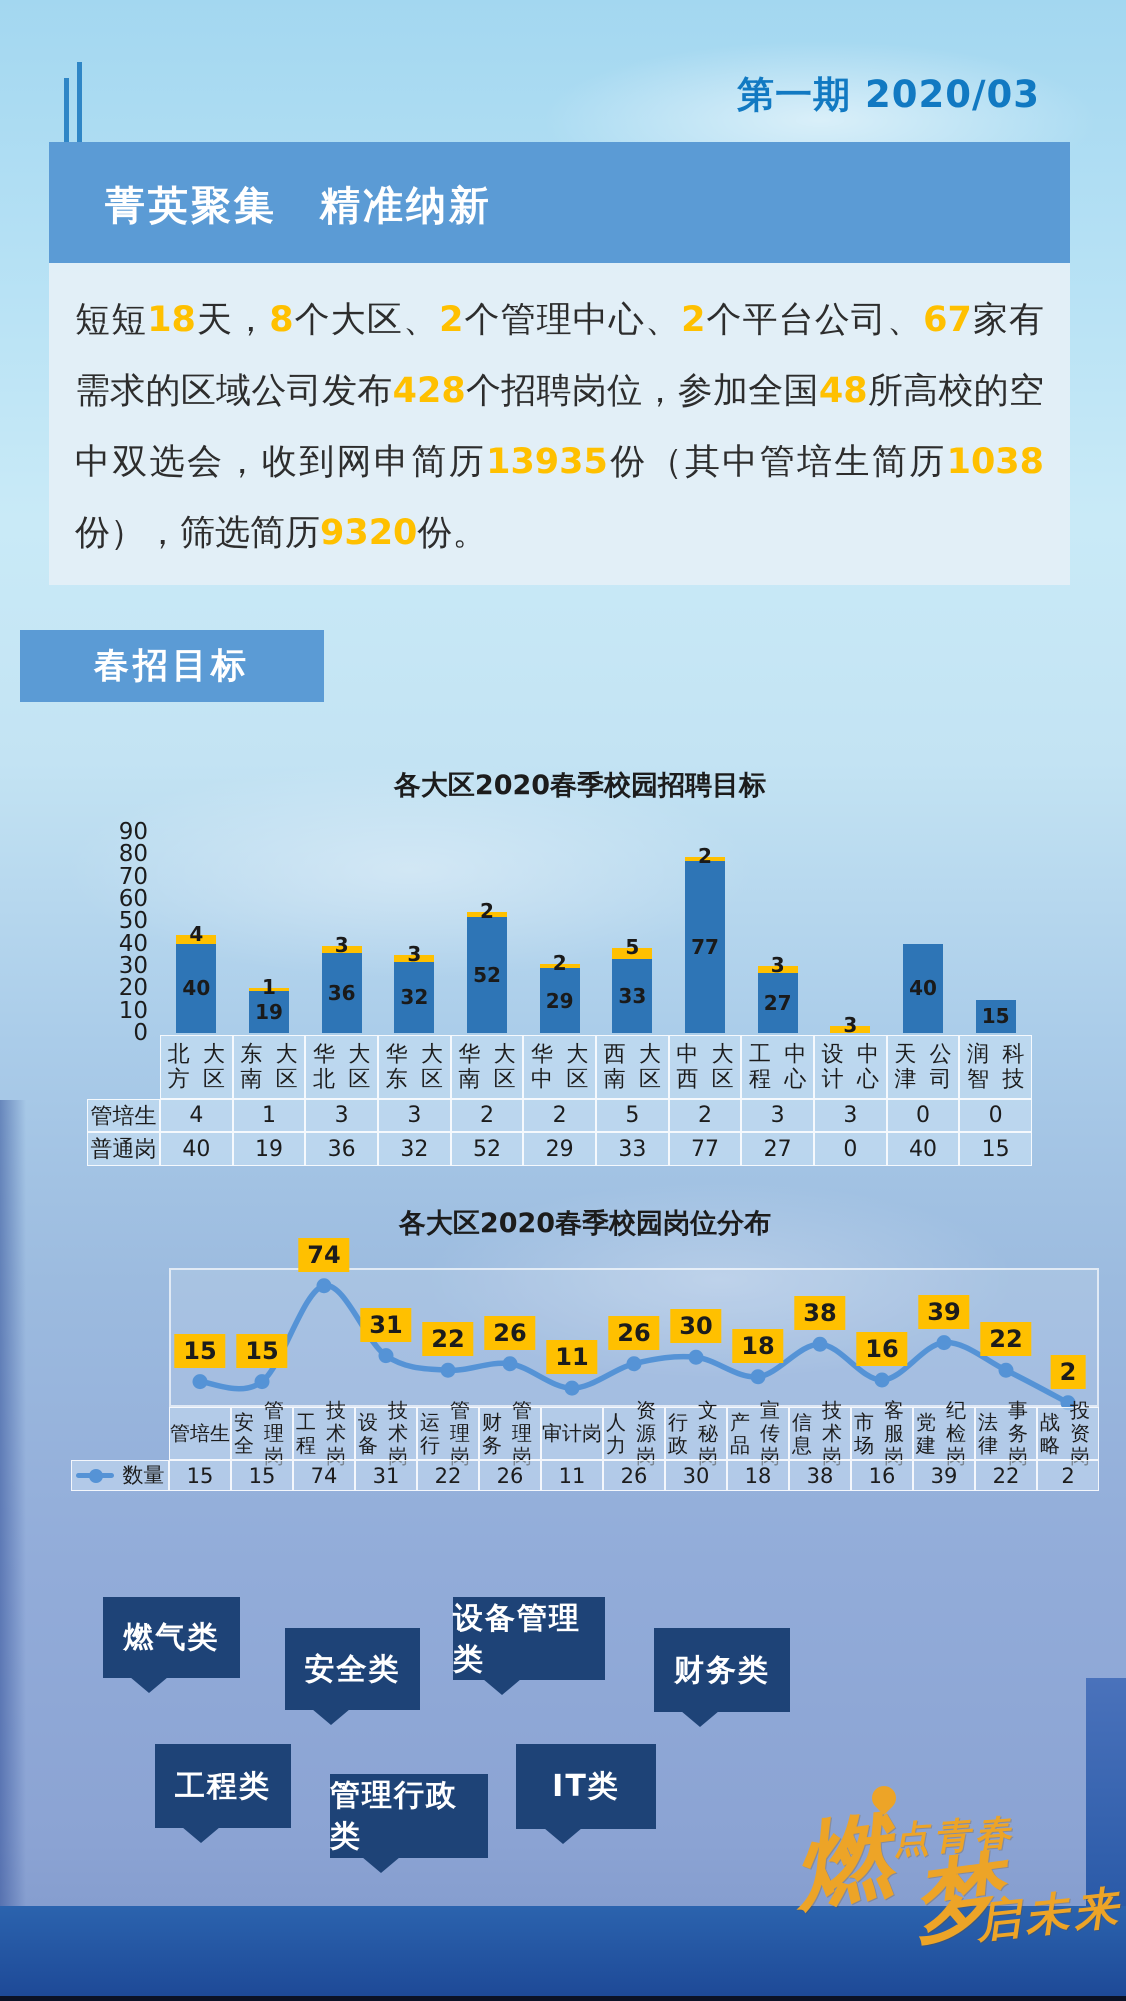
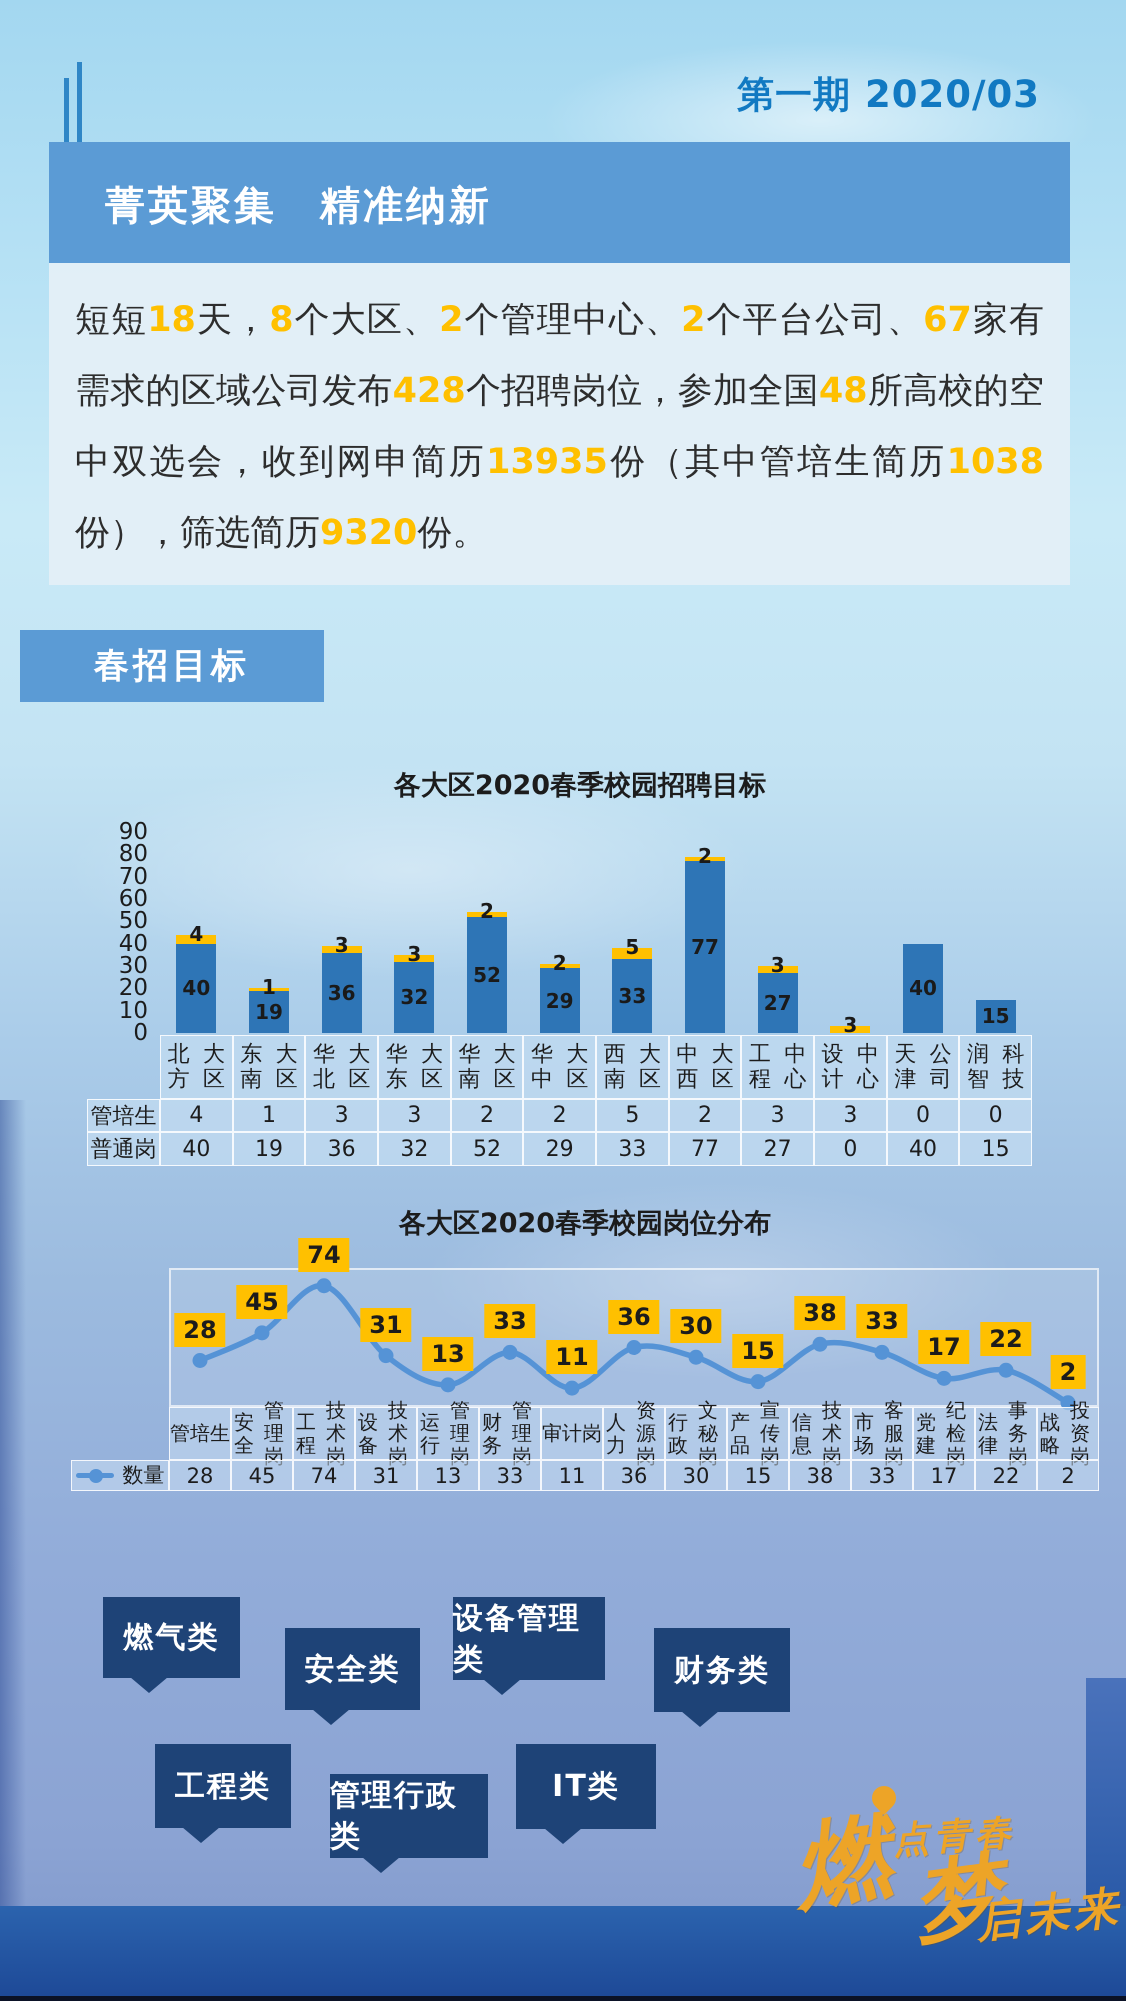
各大区2020春季校园岗位分布/管培生: 15 -> 28
各大区2020春季校园岗位分布/安全管理岗: 15 -> 45
各大区2020春季校园岗位分布/运行管理岗: 22 -> 13
各大区2020春季校园岗位分布/财务管理岗: 26 -> 33
各大区2020春季校园岗位分布/人力资源岗: 26 -> 36
各大区2020春季校园岗位分布/产品宣传岗: 18 -> 15
各大区2020春季校园岗位分布/市场客服岗: 16 -> 33
各大区2020春季校园岗位分布/党建纪检岗: 39 -> 17
